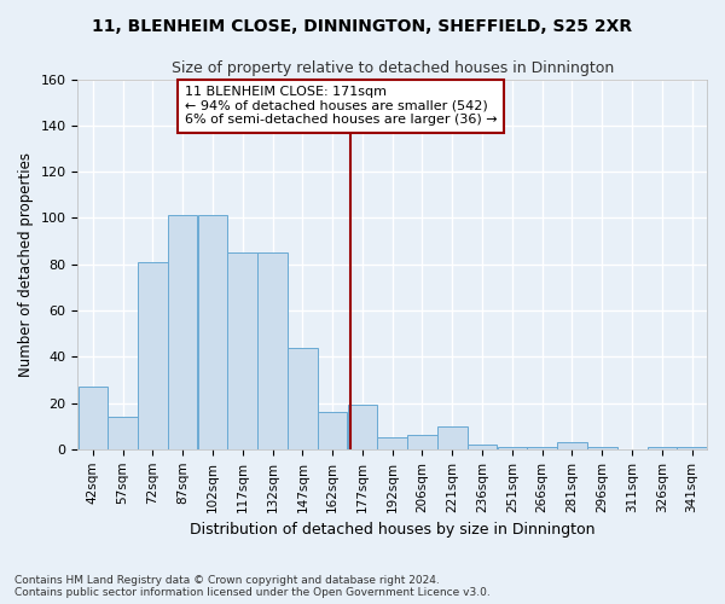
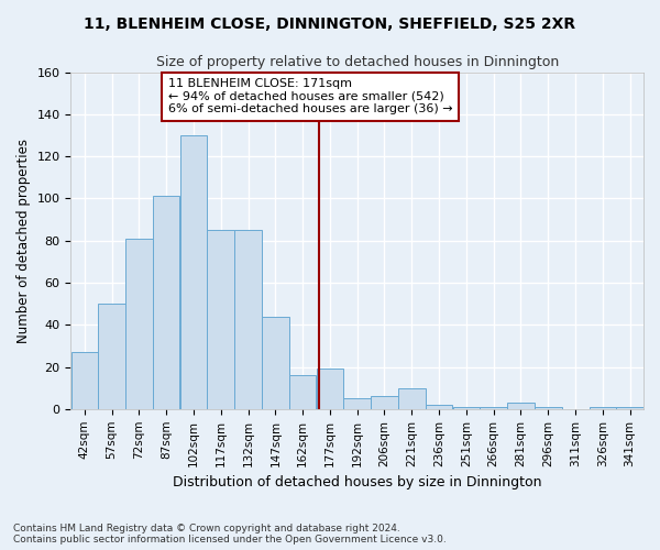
57sqm: 14 -> 50
102sqm: 101 -> 130
